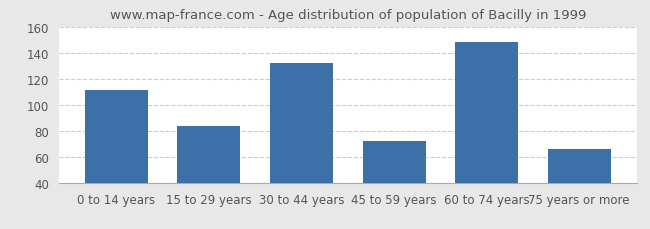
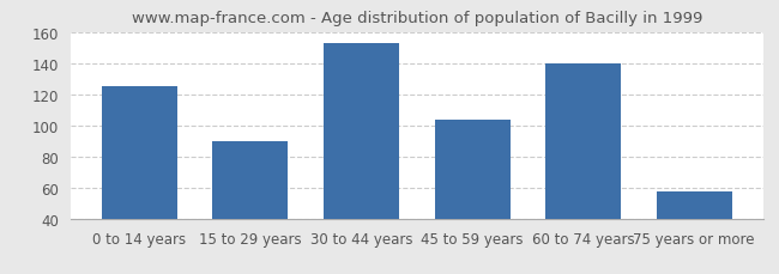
0 to 14 years: 111 -> 125
15 to 29 years: 84 -> 90
30 to 44 years: 132 -> 153
45 to 59 years: 72 -> 104
60 to 74 years: 148 -> 140
75 years or more: 66 -> 58
